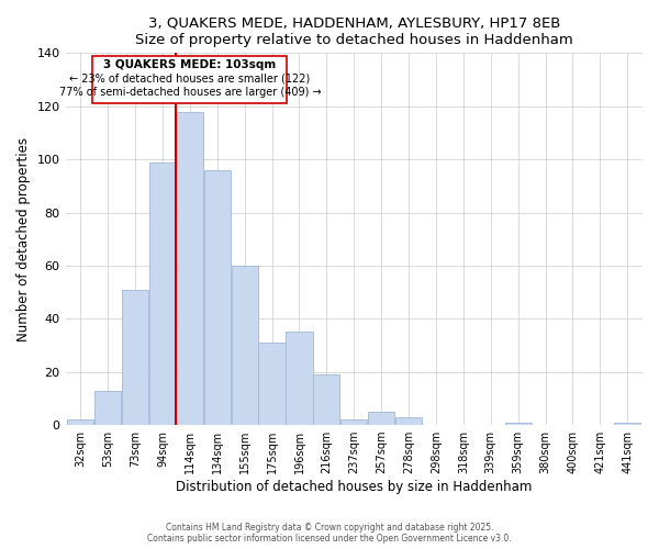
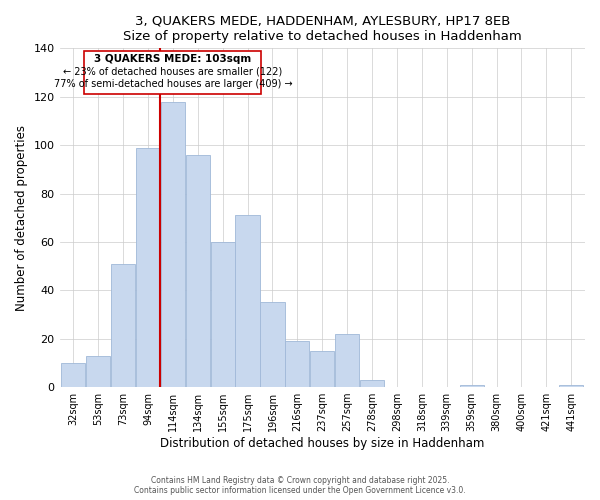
32sqm: 2 -> 10
175sqm: 31 -> 71
237sqm: 2 -> 15
257sqm: 5 -> 22
